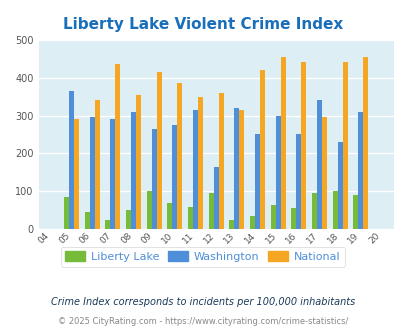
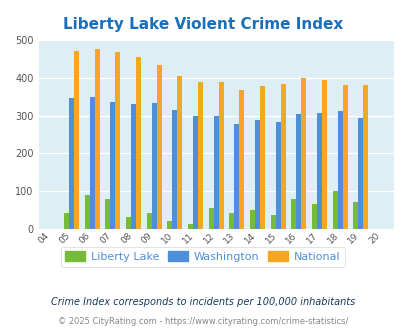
Liberty Lake/05: 85 -> 43
Washington/05: 365 -> 347
National/05: 290 -> 469
Liberty Lake/06: 45 -> 90
Washington/06: 295 -> 350
National/06: 340 -> 474
Liberty Lake/07: 25 -> 80
Washington/07: 290 -> 336
National/07: 435 -> 467
Liberty Lake/08: 50 -> 33
Washington/08: 310 -> 331
National/08: 355 -> 455
Liberty Lake/09: 100 -> 43
Washington/09: 265 -> 332
National/09: 415 -> 432
Liberty Lake/10: 70 -> 22
Washington/10: 275 -> 315
National/10: 385 -> 405
Liberty Lake/11: 60 -> 13
Washington/11: 315 -> 299
National/11: 350 -> 387
Liberty Lake/12: 95 -> 55
Washington/12: 165 -> 299
National/12: 360 -> 387
Liberty Lake/13: 25 -> 43
Washington/13: 320 -> 278
National/13: 315 -> 368
Liberty Lake/14: 35 -> 52
Washington/14: 250 -> 288
National/14: 420 -> 378
Liberty Lake/15: 65 -> 37
Washington/15: 300 -> 283
National/15: 455 -> 384
Liberty Lake/16: 55 -> 80
Washington/16: 250 -> 304
National/16: 440 -> 398
Liberty Lake/17: 95 -> 67
Washington/17: 340 -> 306
National/17: 295 -> 394
Washington/18: 230 -> 312
National/18: 440 -> 381
Liberty Lake/19: 90 -> 73
Washington/19: 310 -> 294
National/19: 455 -> 380
